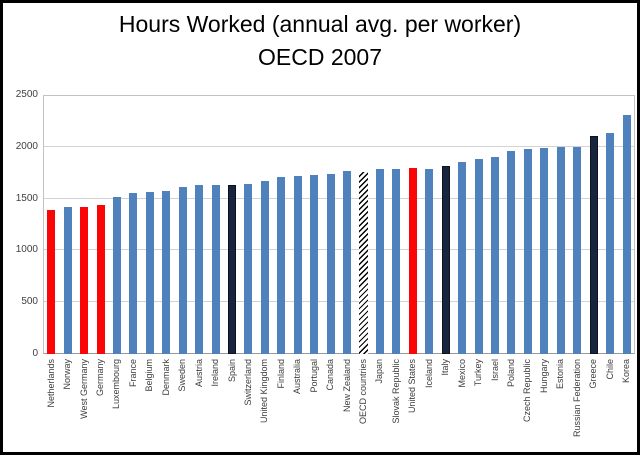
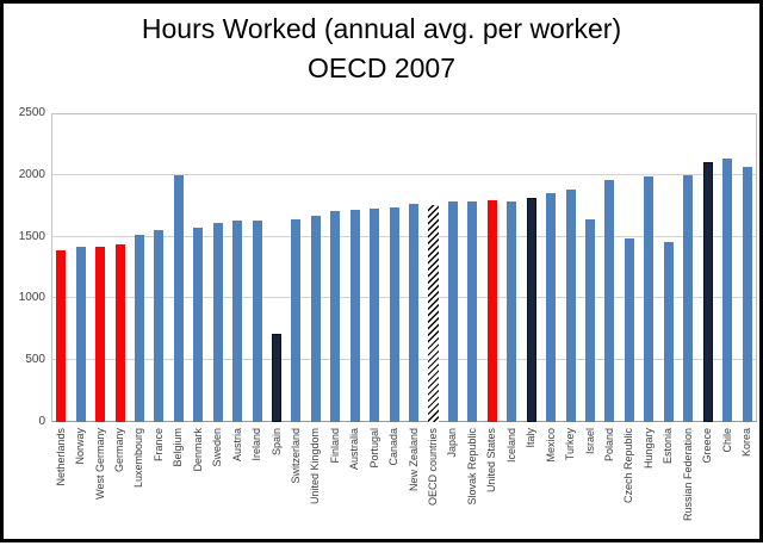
Belgium: 1560 -> 2000
Spain: 1640 -> 710
Israel: 1900 -> 1640
Czech Republic: 1980 -> 1490
Estonia: 2000 -> 1460
Korea: 2300 -> 2070
